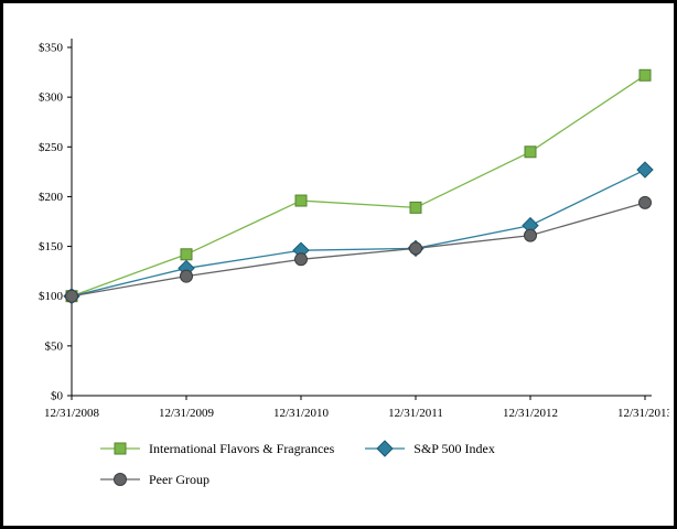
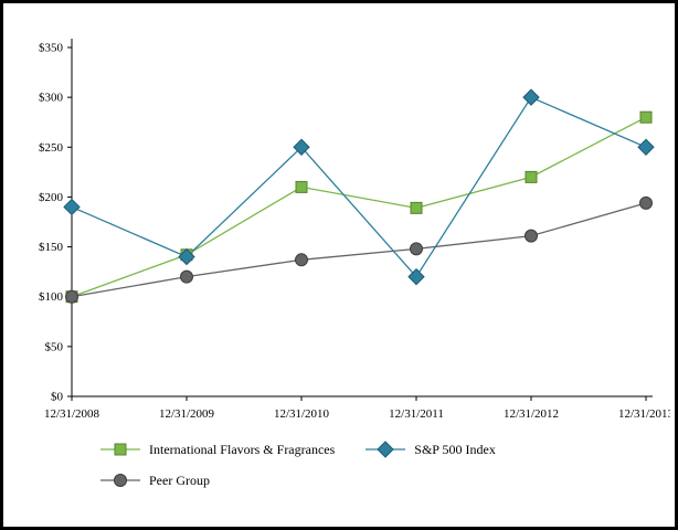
S&P 500 Index/12/31/2008: $100 -> $190
S&P 500 Index/12/31/2009: $130 -> $140
International Flavors & Fragrances/12/31/2010: $200 -> $210
S&P 500 Index/12/31/2010: $150 -> $250
S&P 500 Index/12/31/2011: $150 -> $120
International Flavors & Fragrances/12/31/2012: $240 -> $220
S&P 500 Index/12/31/2012: $170 -> $300
International Flavors & Fragrances/12/31/2013: $320 -> $280
S&P 500 Index/12/31/2013: $230 -> $250
